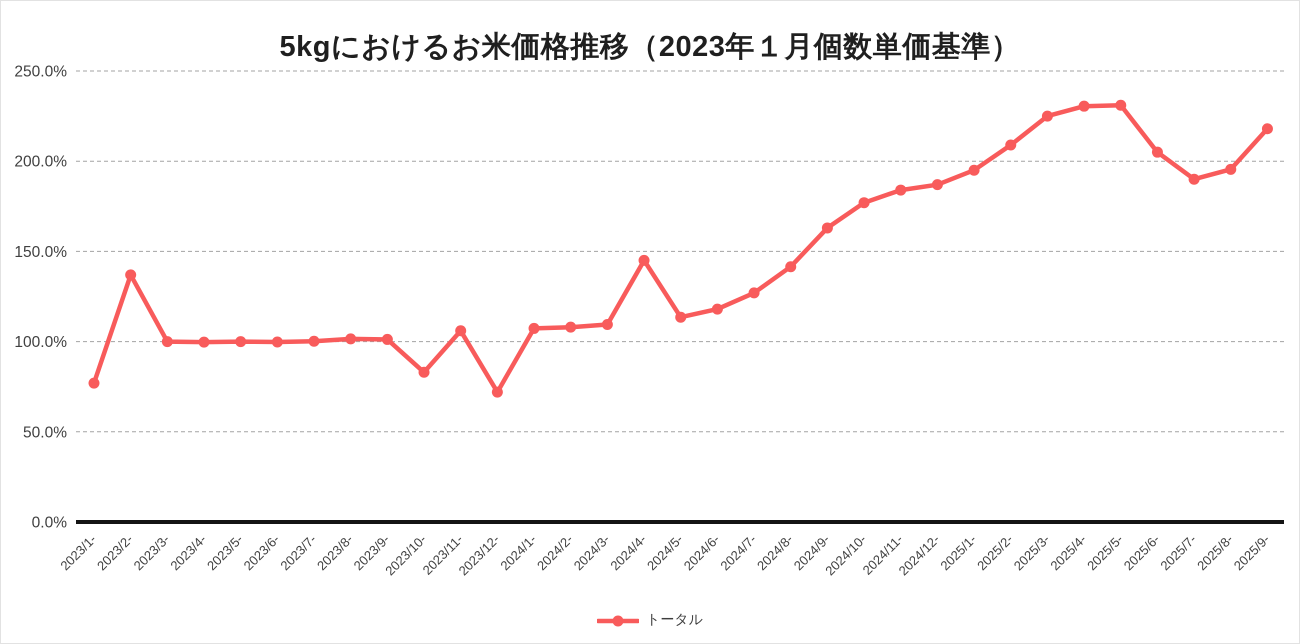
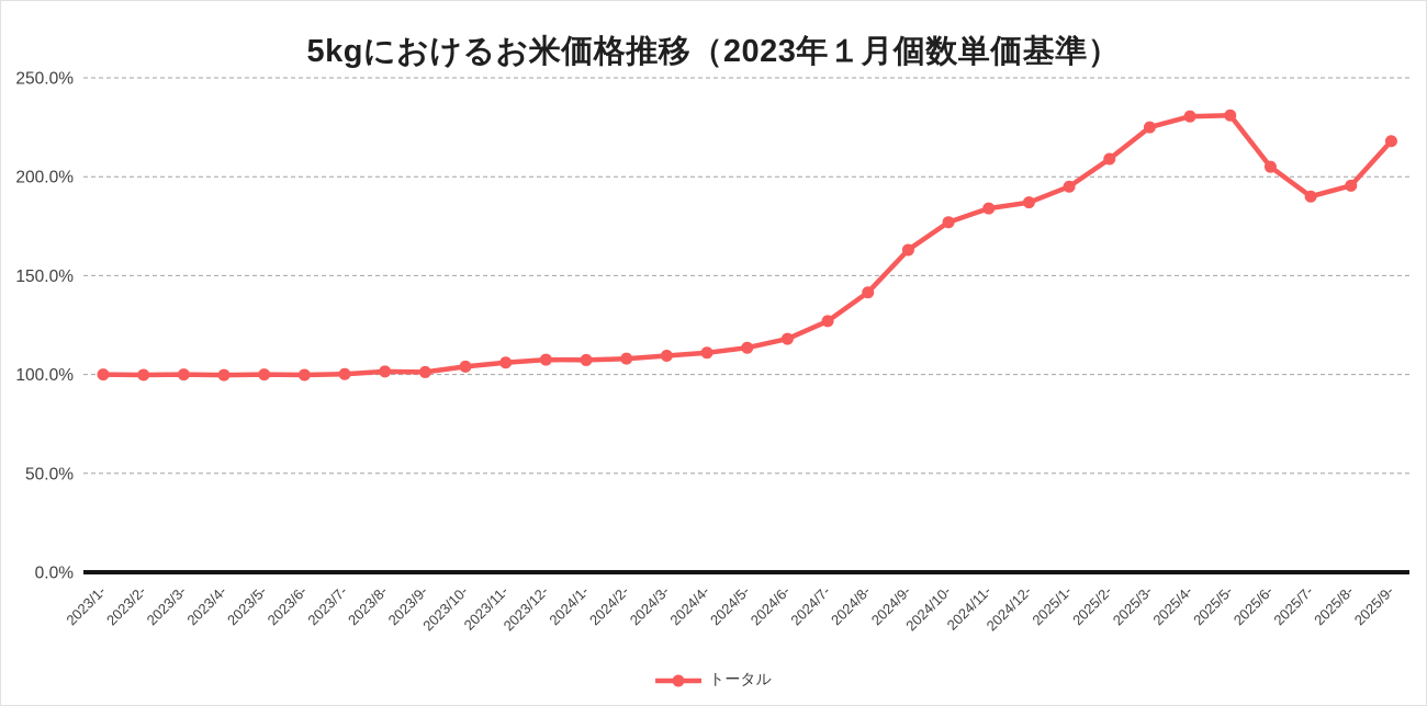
2023/1-: 77% -> 100%
2023/2-: 137% -> 100%
2023/10-: 83% -> 104%
2023/12-: 72% -> 108%
2024/4-: 145% -> 111%
